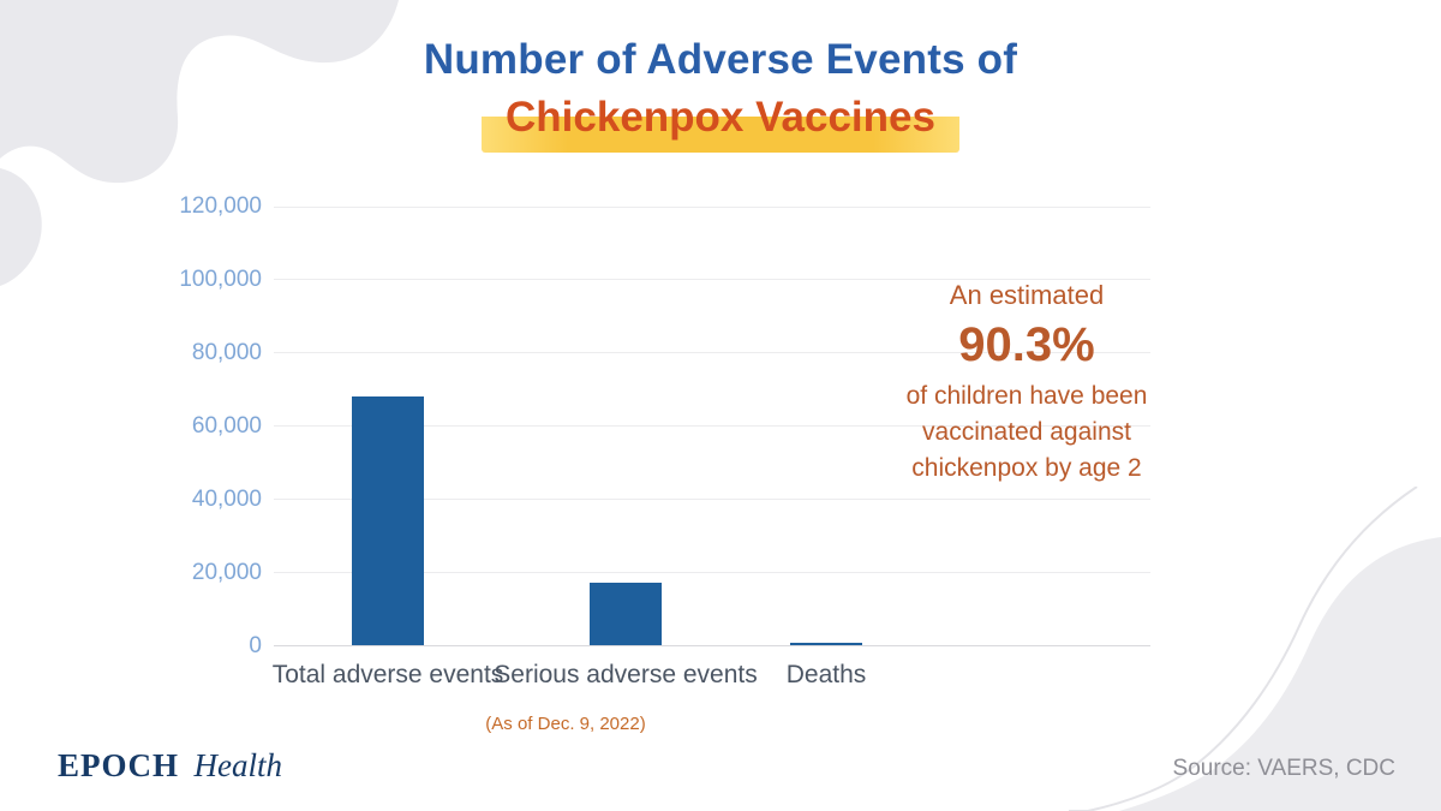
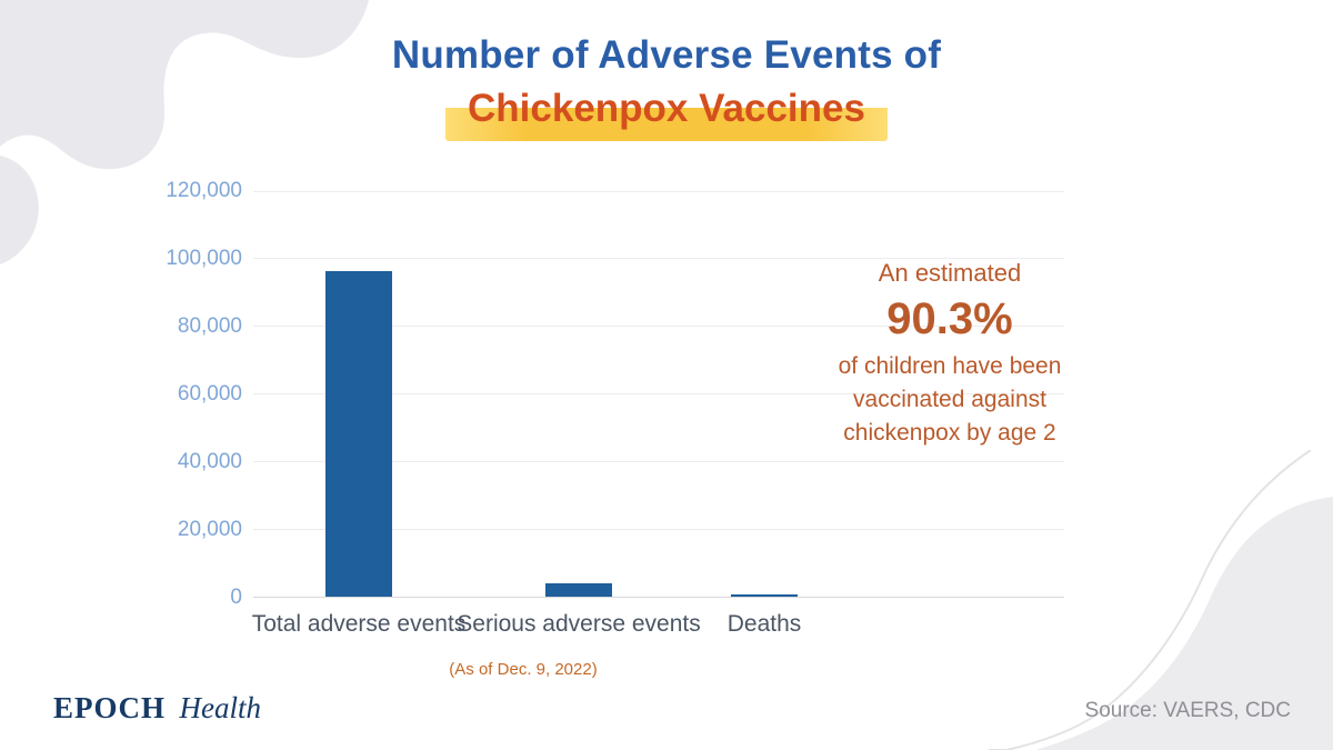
Total adverse events: 68000 -> 96000
Serious adverse events: 17000 -> 4000
